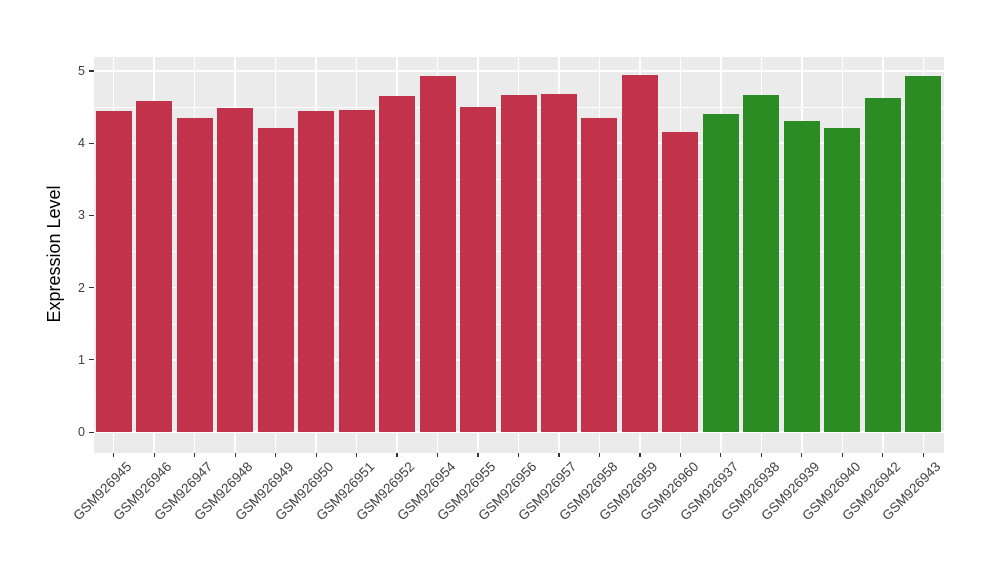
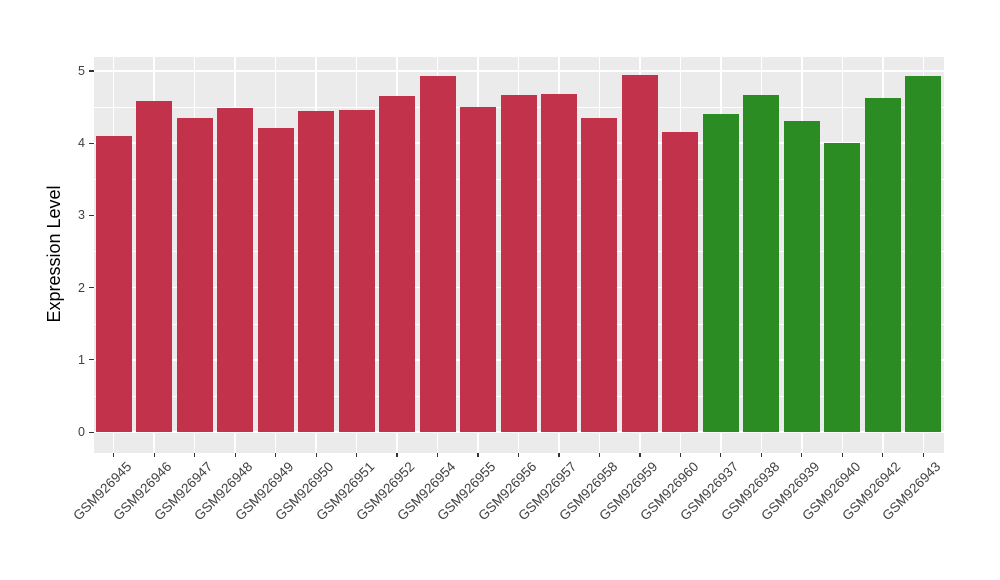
GSM926945: 4.5 -> 4.1
GSM926940: 4.2 -> 4.0
